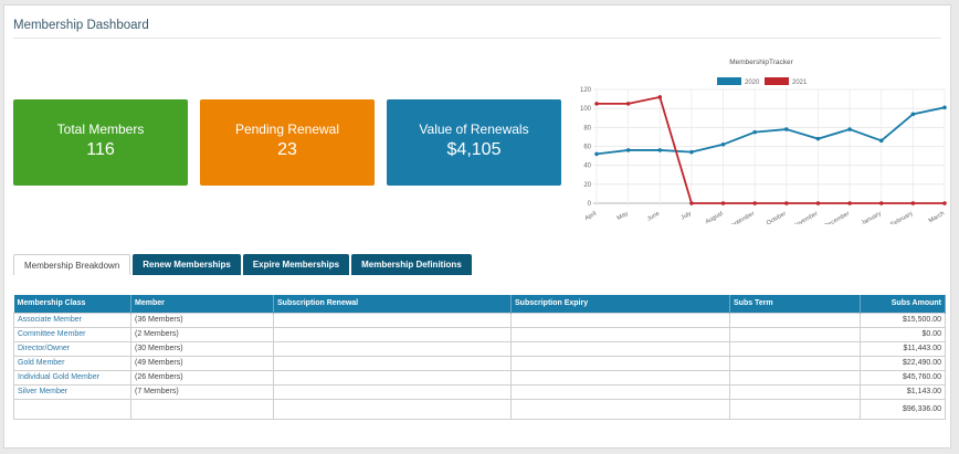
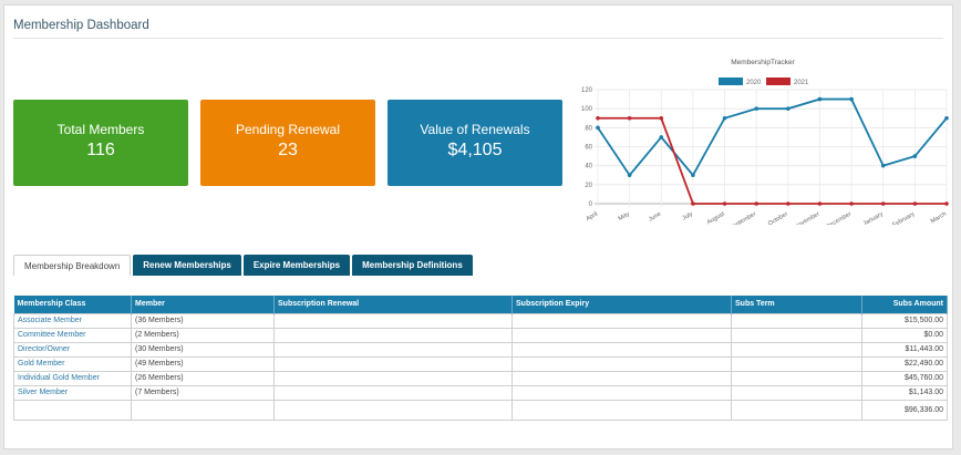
2020/April: 50 -> 80
2021/April: 100 -> 90
2020/May: 60 -> 30
2021/May: 100 -> 90
2020/June: 60 -> 70
2021/June: 110 -> 90
2020/July: 50 -> 30
2020/August: 60 -> 90
2020/September: 80 -> 100
2020/October: 80 -> 100
2020/November: 70 -> 110
2020/December: 80 -> 110
2020/January: 70 -> 40
2020/February: 90 -> 50
2020/March: 100 -> 90
